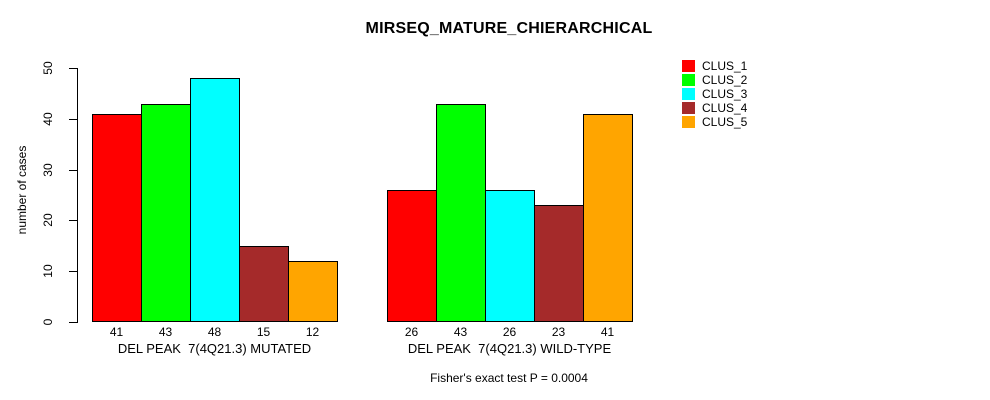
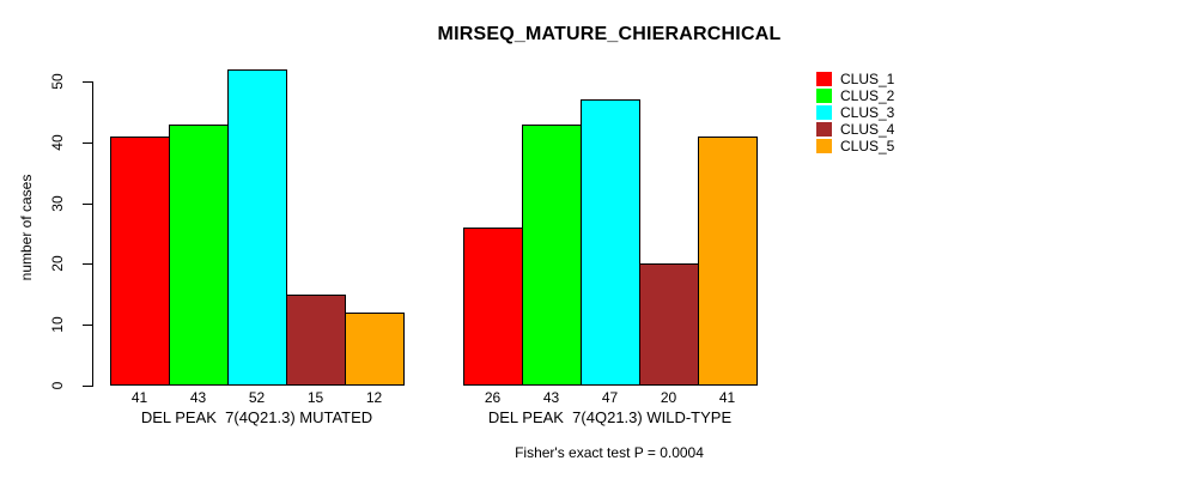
CLUS_3/DEL PEAK 7(4Q21.3) MUTATED: 48 -> 52
CLUS_3/DEL PEAK 7(4Q21.3) WILD-TYPE: 26 -> 47
CLUS_4/DEL PEAK 7(4Q21.3) WILD-TYPE: 23 -> 20
